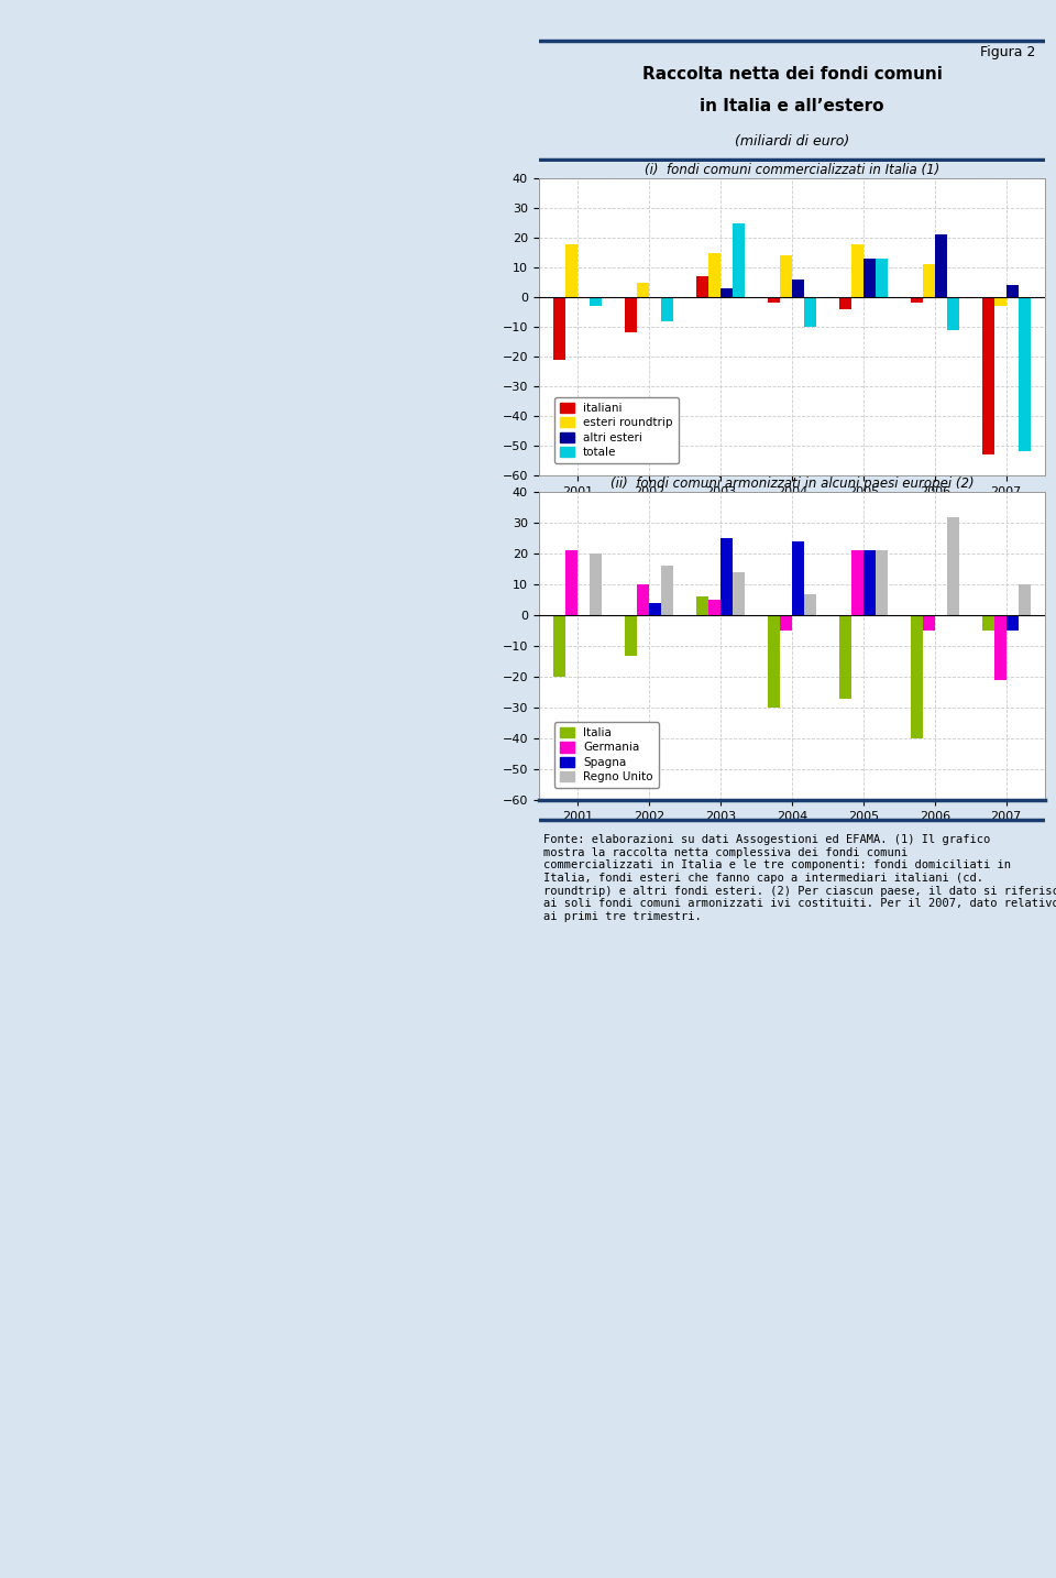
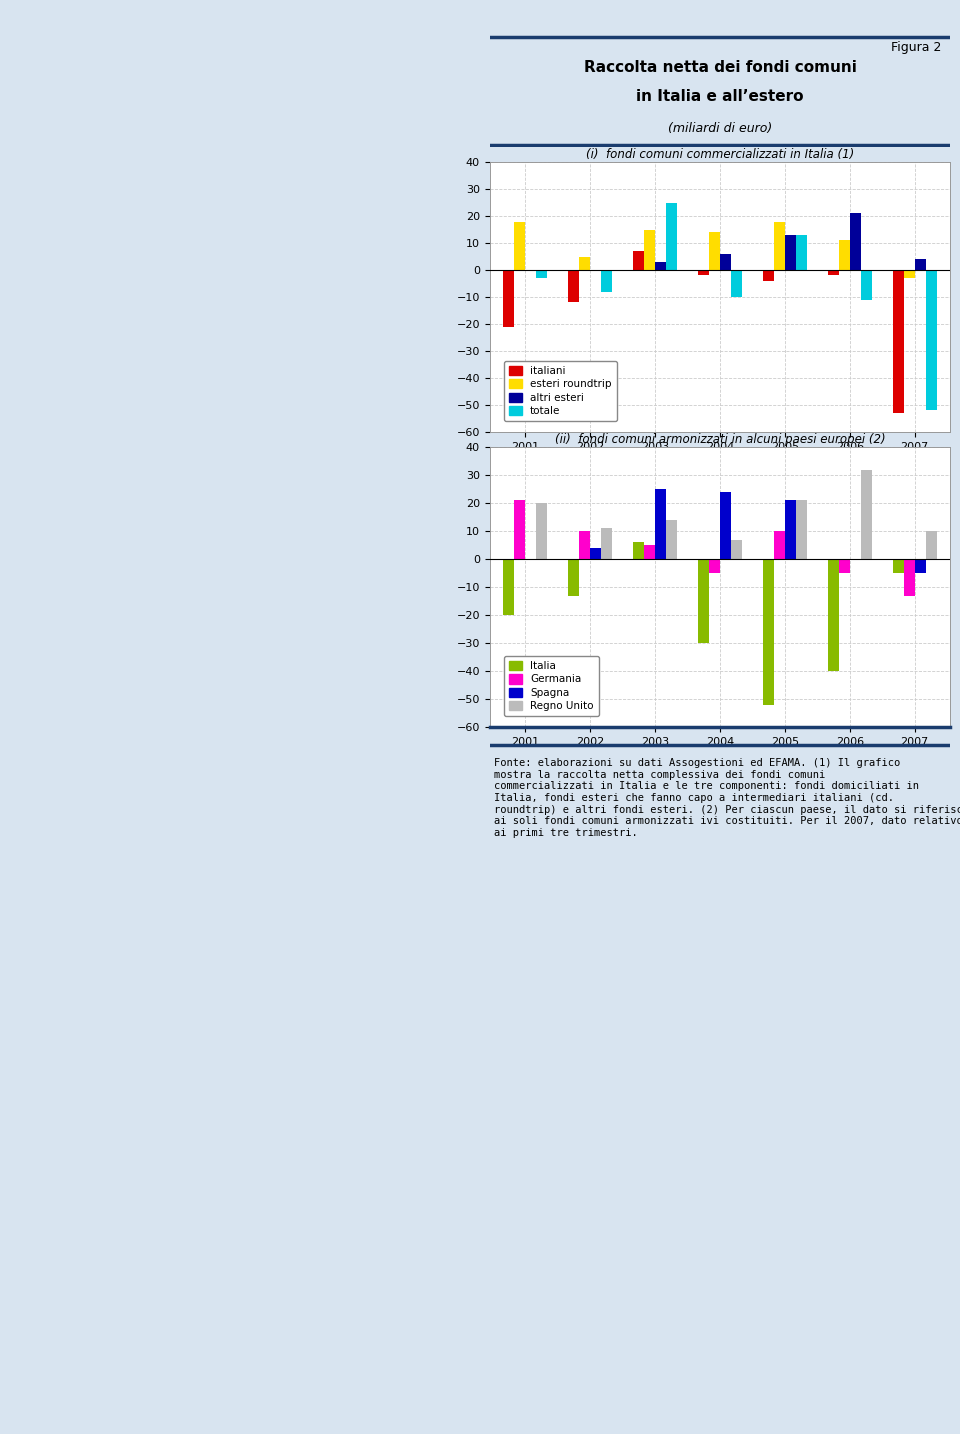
(ii) fondi comuni armonizzati in alcuni paesi europei (2)/Regno Unito/2002: 16 -> 11
(ii) fondi comuni armonizzati in alcuni paesi europei (2)/Italia/2005: -27 -> -52
(ii) fondi comuni armonizzati in alcuni paesi europei (2)/Germania/2005: 21 -> 10
(ii) fondi comuni armonizzati in alcuni paesi europei (2)/Germania/2007: -21 -> -13
